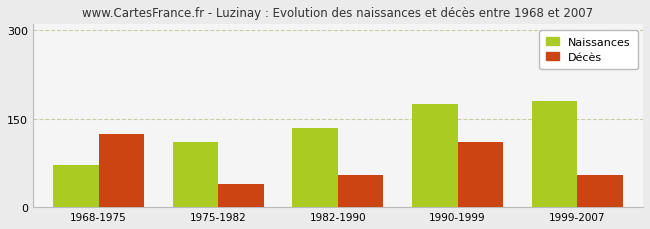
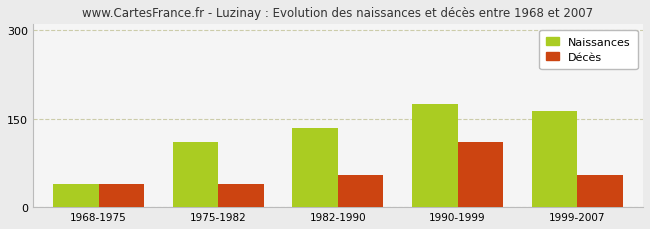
Naissances/1968-1975: 72 -> 40
Décès/1968-1975: 124 -> 40
Naissances/1999-2007: 180 -> 163
